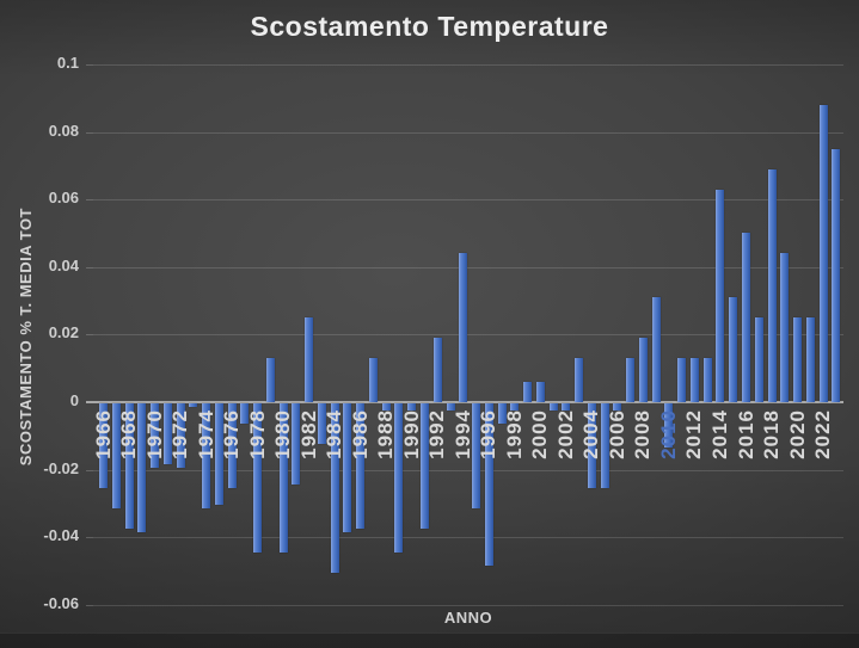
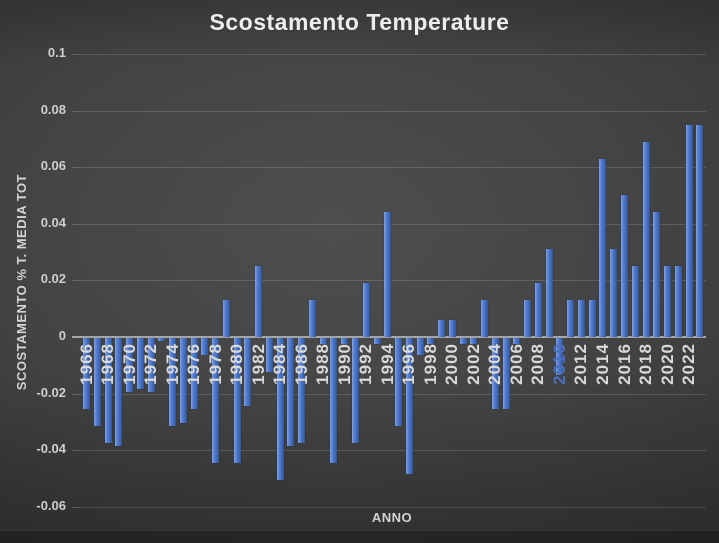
2022: 0.088 -> 0.075
